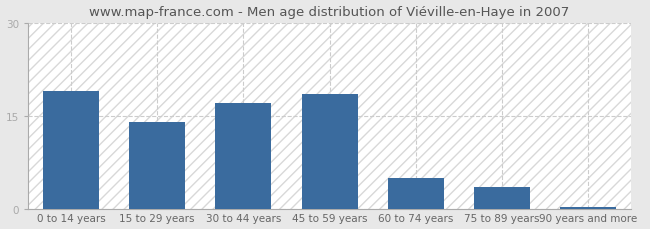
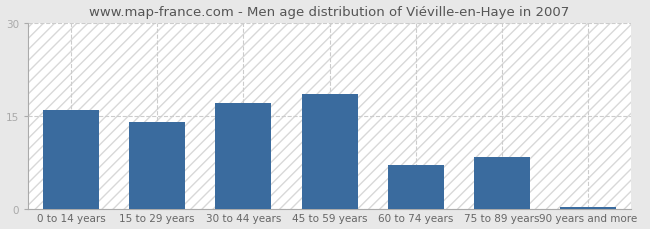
0 to 14 years: 19.0 -> 16.0
60 to 74 years: 5.0 -> 7.0
75 to 89 years: 3.5 -> 8.4
